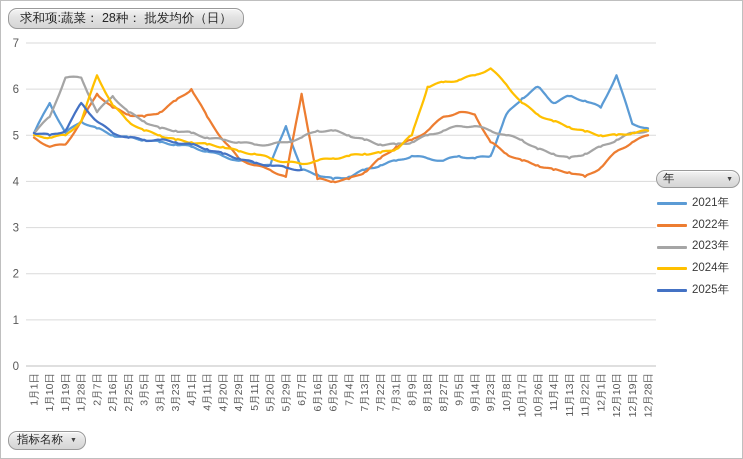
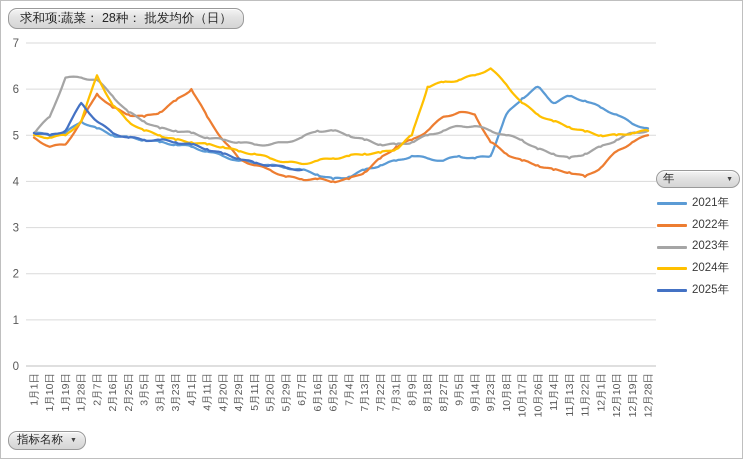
2021年/1月10日: 5.7 -> 5.0
2023年/2月7日: 5.5 -> 6.2
2021年/5月29日: 5.2 -> 4.3
2022年/6月7日: 5.9 -> 4.0
2021年/12月10日: 6.3 -> 5.5
